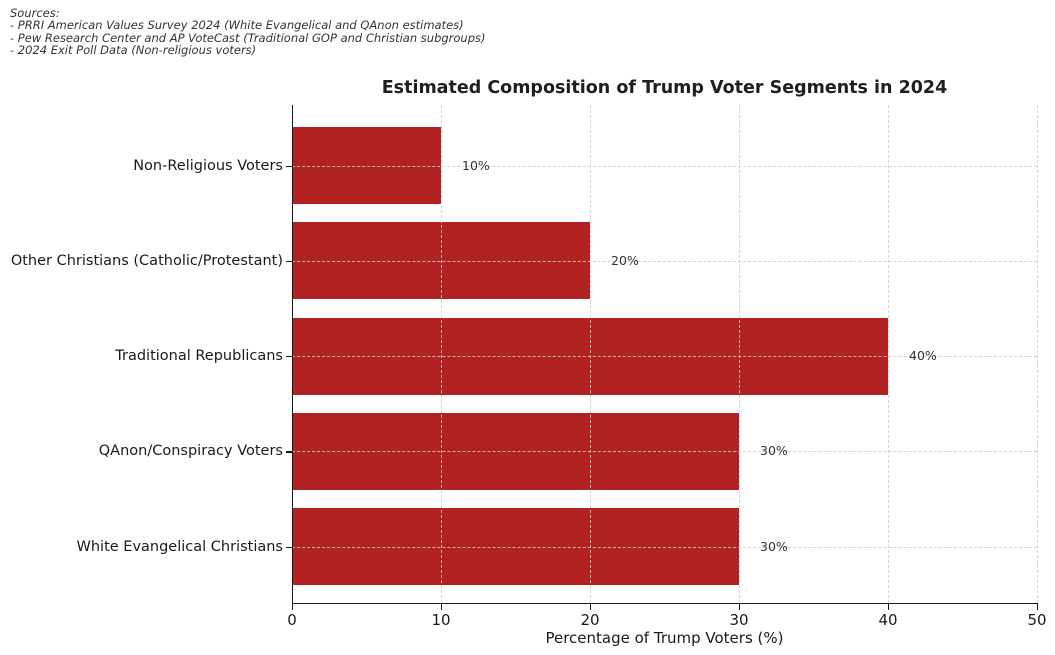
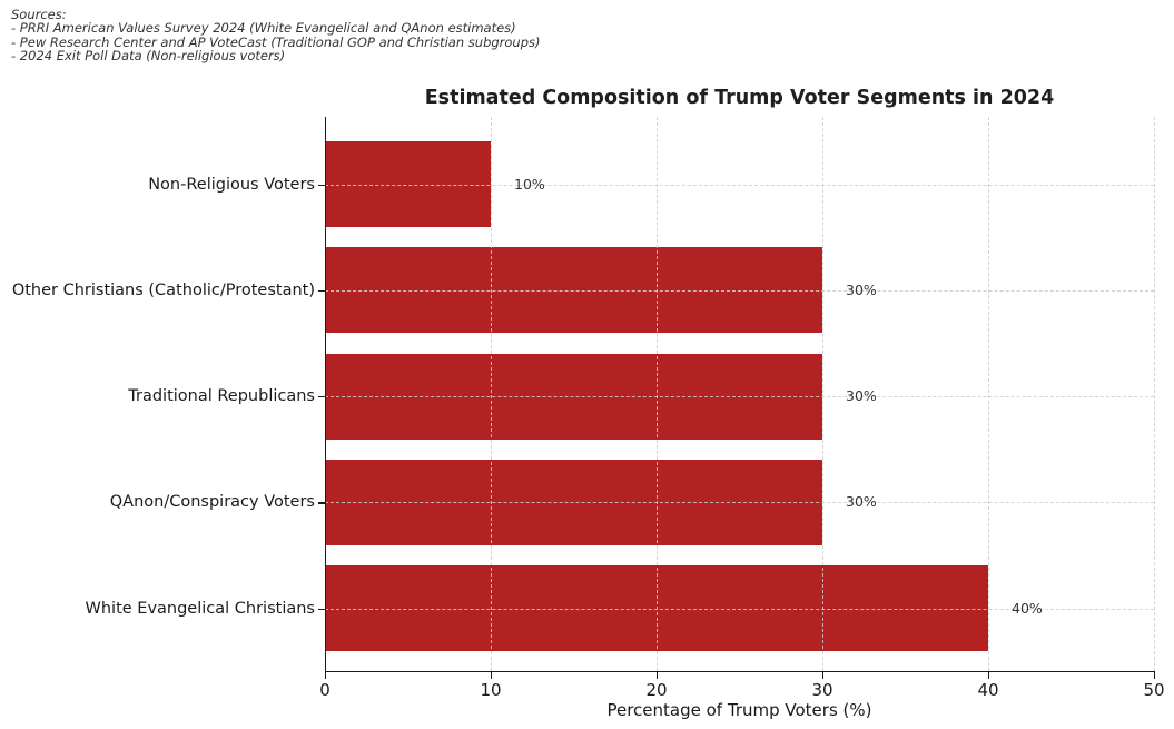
Other Christians (Catholic/Protestant): 20% -> 30%
Traditional Republicans: 40% -> 30%
White Evangelical Christians: 30% -> 40%
